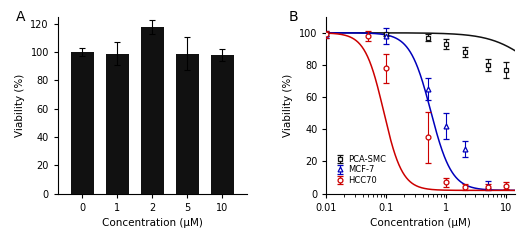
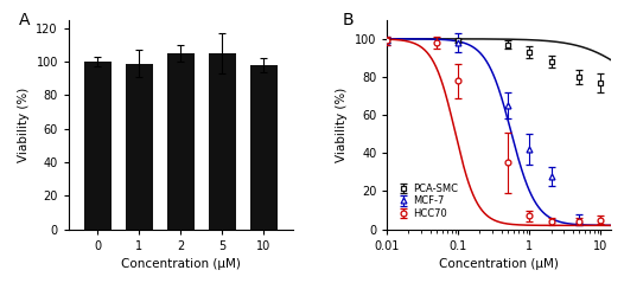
2: 118 -> 105
5: 99 -> 105
